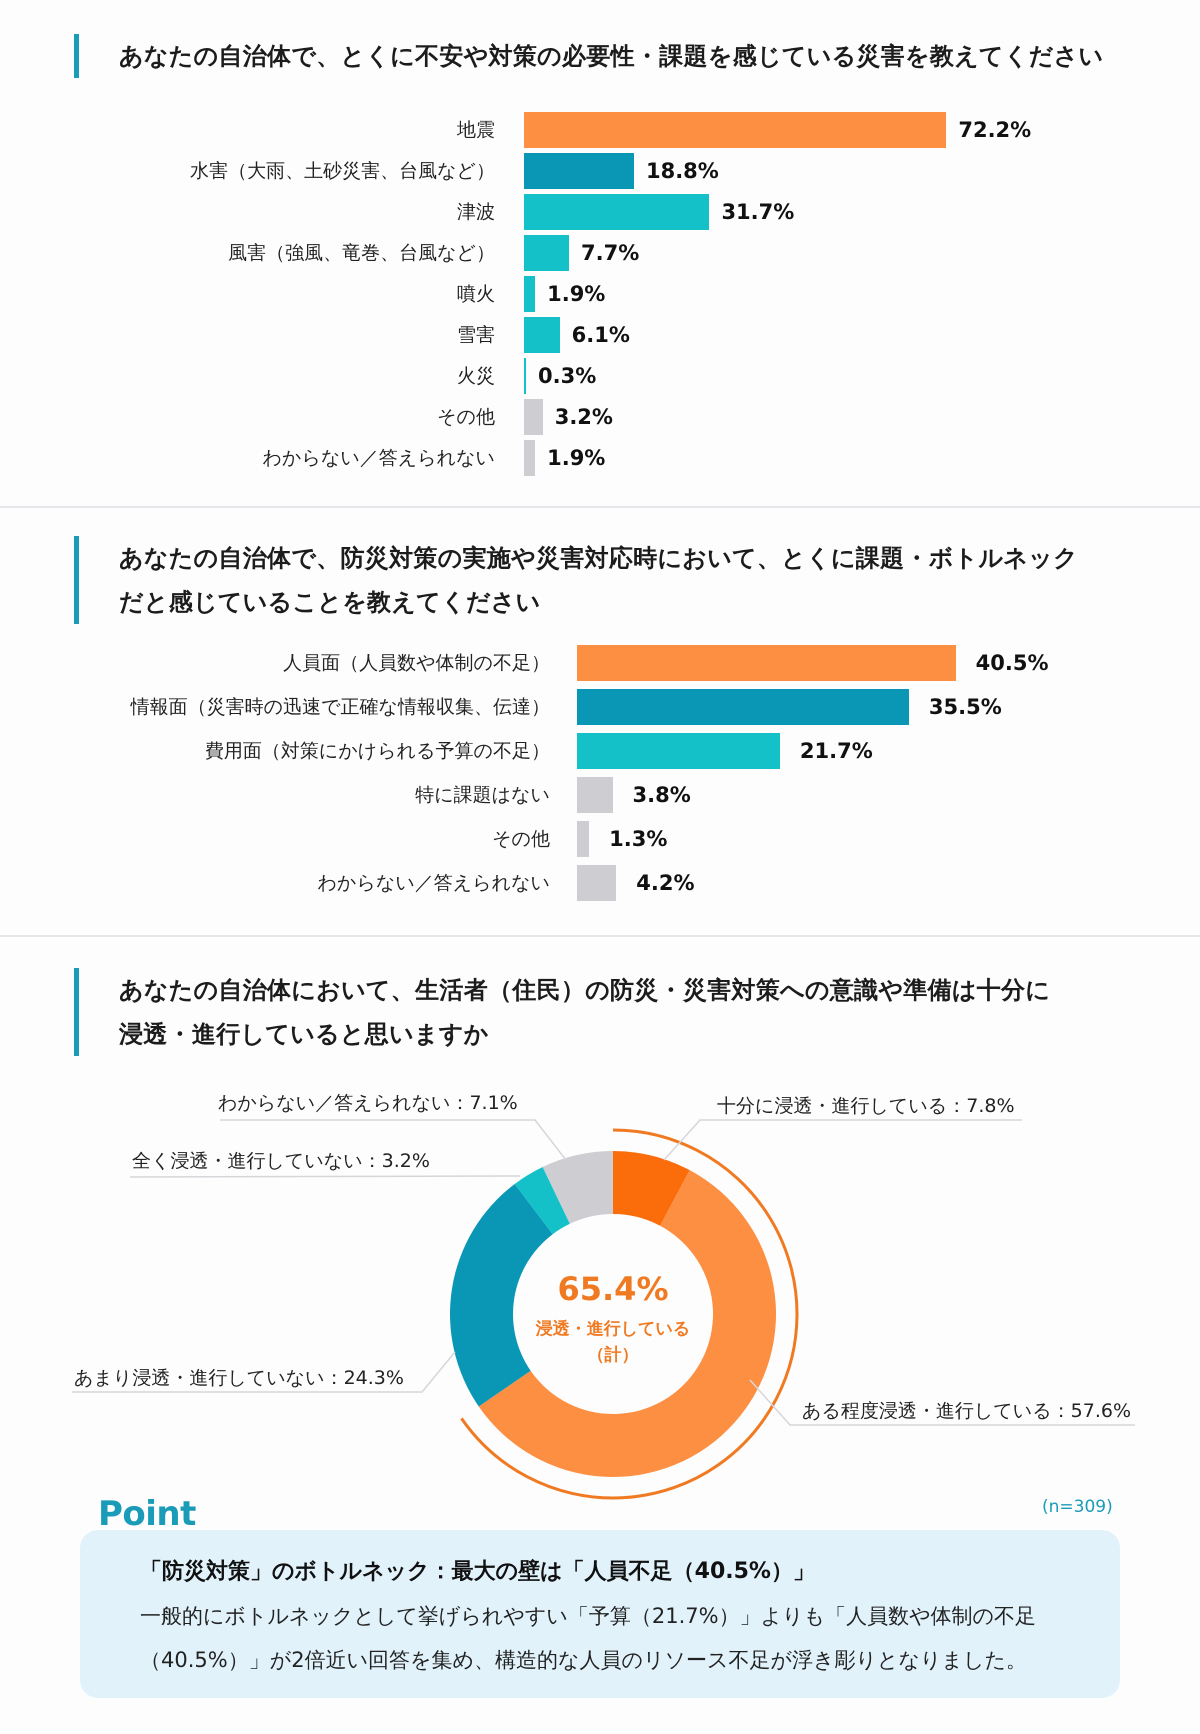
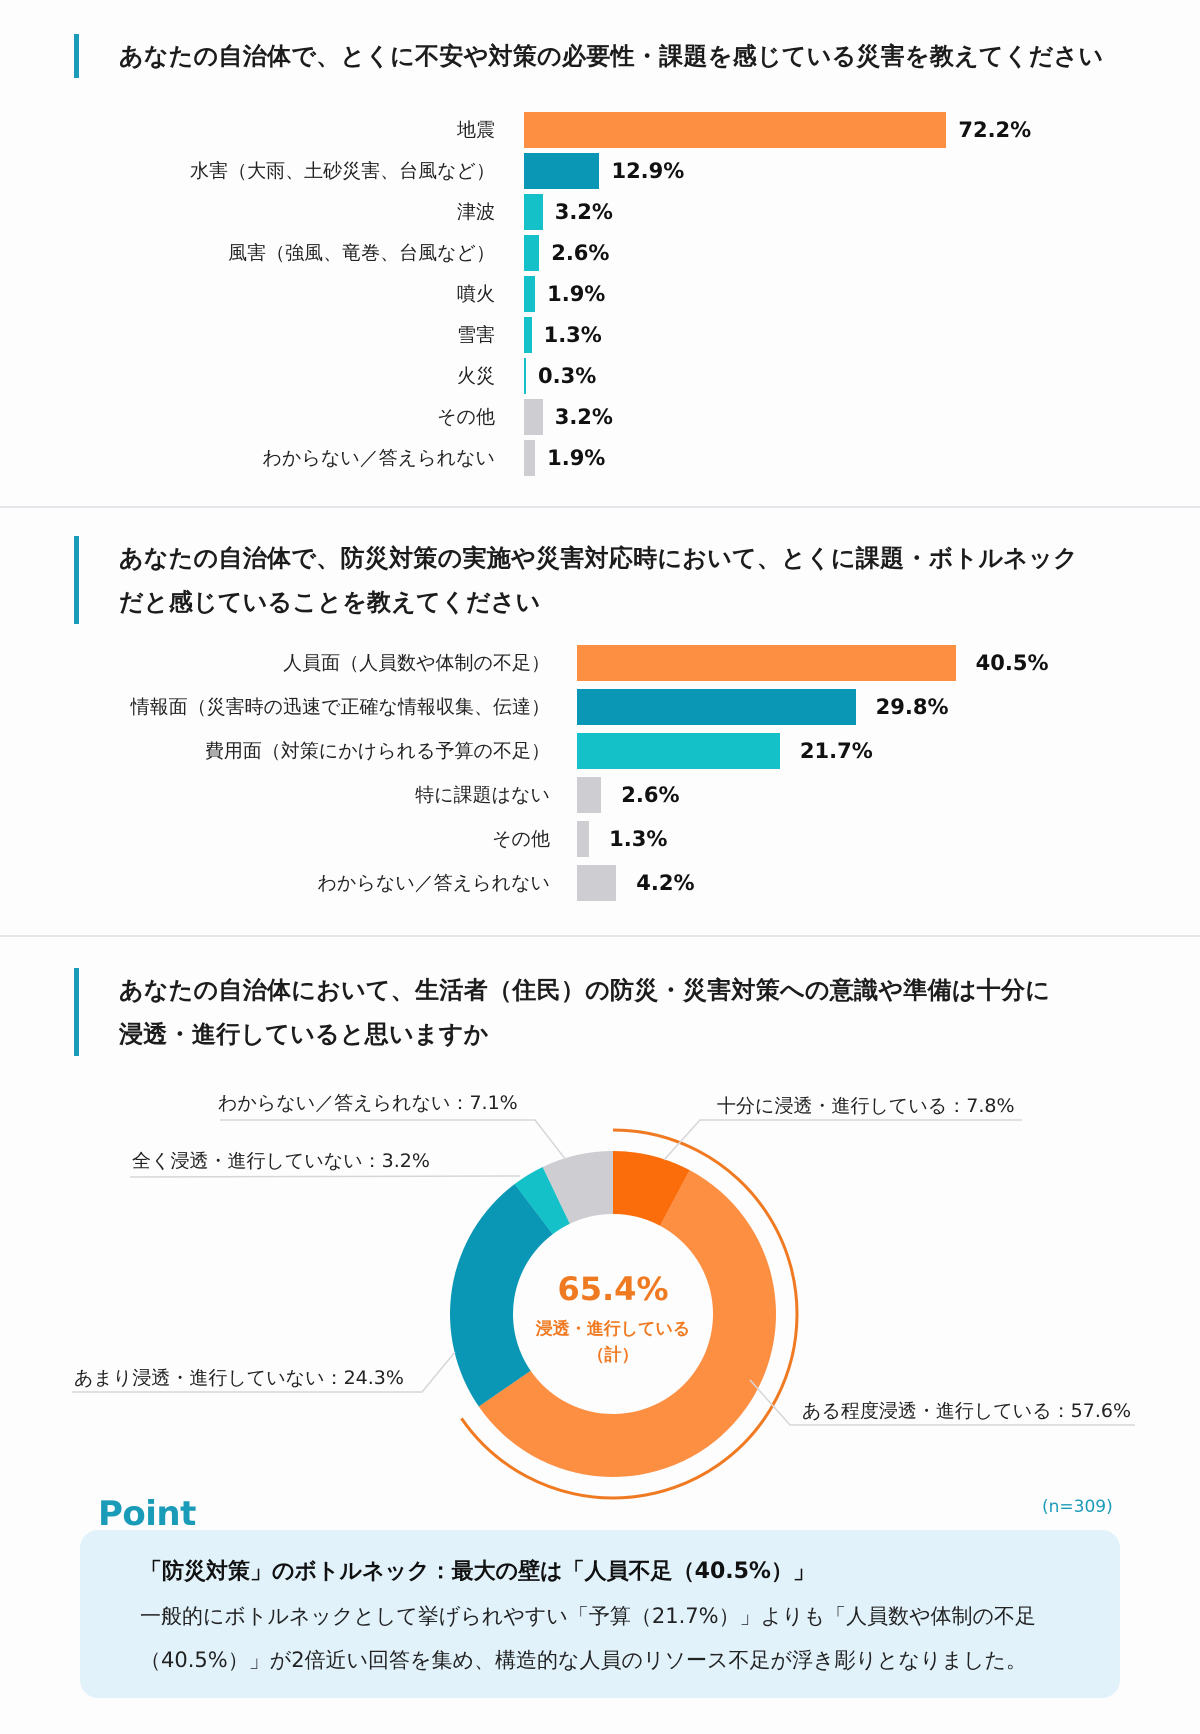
あなたの自治体で、とくに不安や対策の必要性・課題を感じている災害を教えてください/水害（大雨、土砂災害、台風など）: 18.8% -> 12.9%
あなたの自治体で、とくに不安や対策の必要性・課題を感じている災害を教えてください/津波: 31.7% -> 3.2%
あなたの自治体で、とくに不安や対策の必要性・課題を感じている災害を教えてください/風害（強風、竜巻、台風など）: 7.7% -> 2.6%
あなたの自治体で、とくに不安や対策の必要性・課題を感じている災害を教えてください/雪害: 6.1% -> 1.3%
あなたの自治体で、防災対策の実施や災害対応時において、とくに課題・ボトルネックだと感じていることを教えてください/情報面（災害時の迅速で正確な情報収集、伝達）: 35.5% -> 29.8%
あなたの自治体で、防災対策の実施や災害対応時において、とくに課題・ボトルネックだと感じていることを教えてください/特に課題はない: 3.8% -> 2.6%
